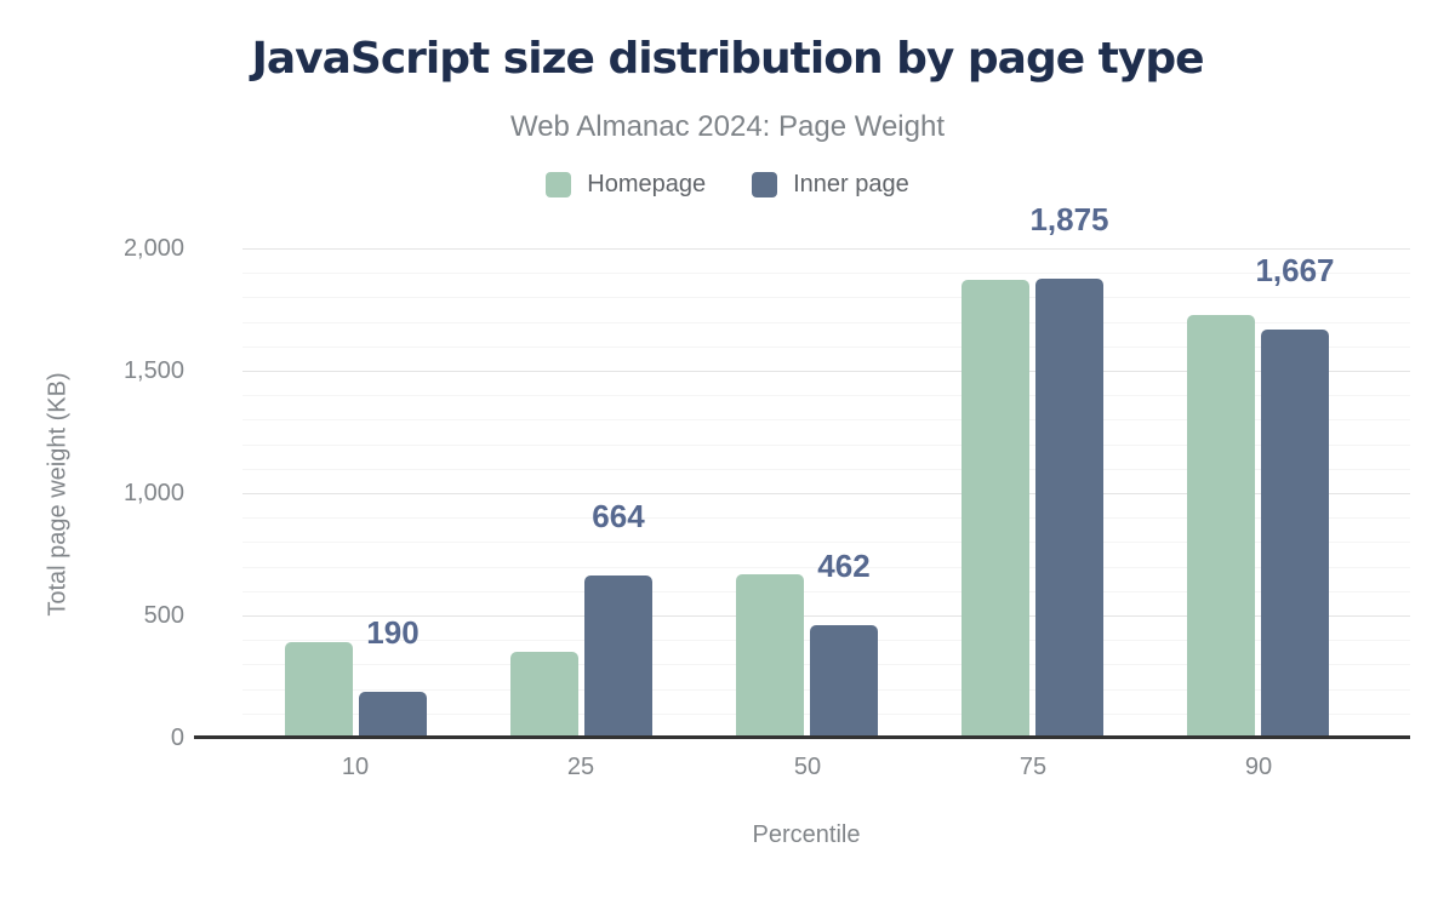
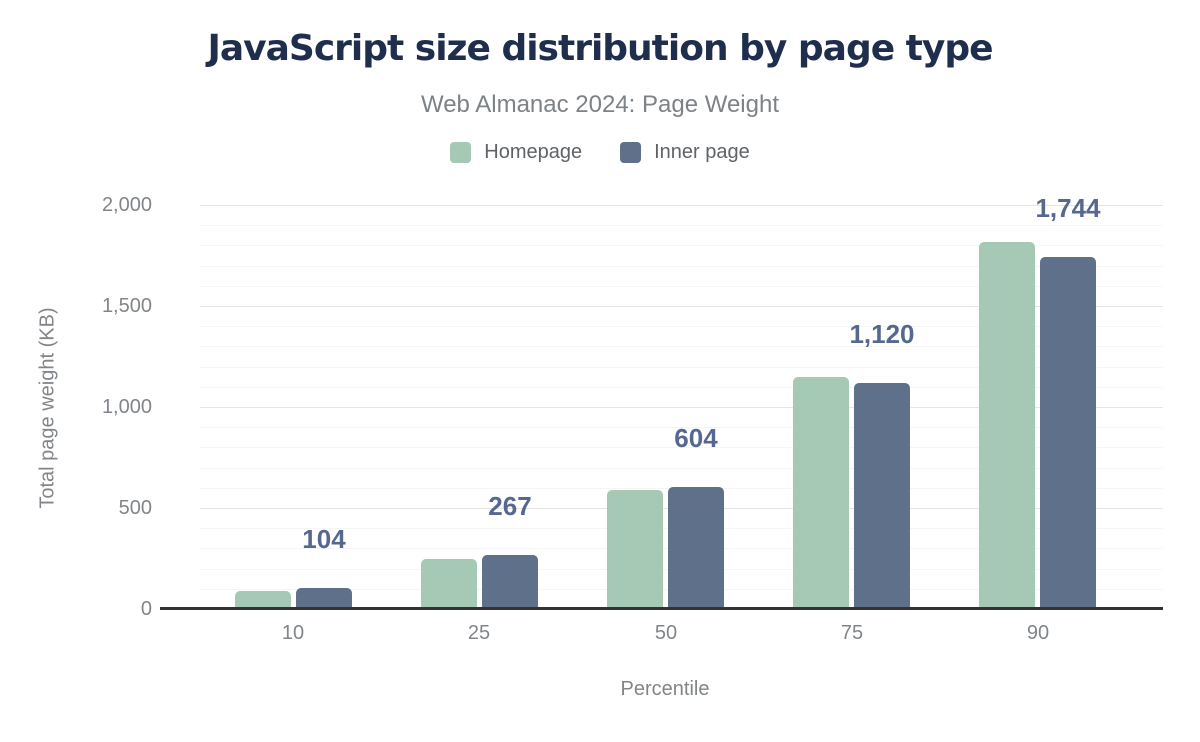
Homepage/10: 390 -> 90
Inner page/10: 190 -> 104
Homepage/25: 350 -> 250
Inner page/25: 664 -> 267
Homepage/50: 670 -> 590
Inner page/50: 462 -> 604
Homepage/75: 1870 -> 1150
Inner page/75: 1,875 -> 1,120
Homepage/90: 1730 -> 1820
Inner page/90: 1,667 -> 1,744
